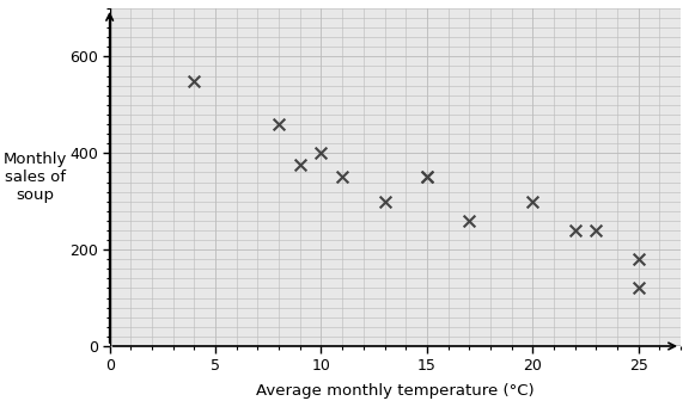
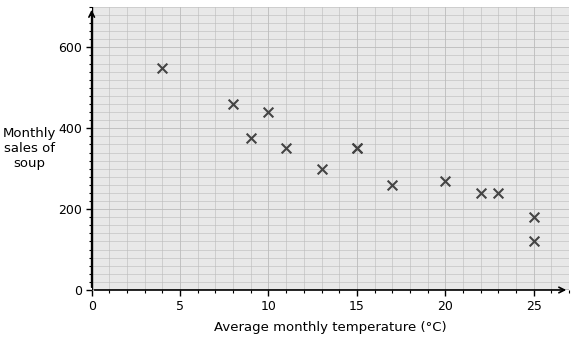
10: 400 -> 440
20: 300 -> 270
